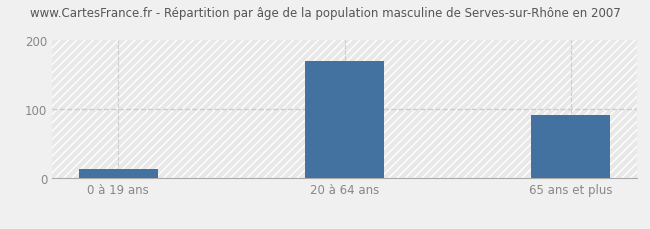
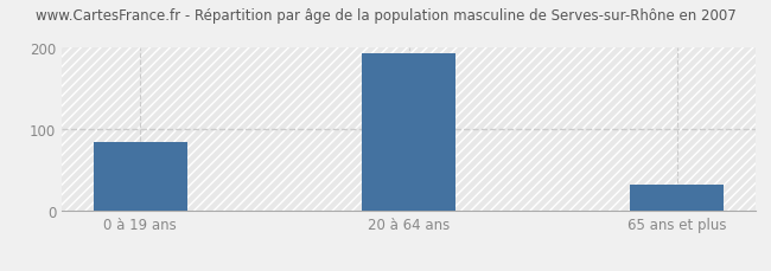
0 à 19 ans: 14 -> 85
20 à 64 ans: 170 -> 193
65 ans et plus: 92 -> 32
